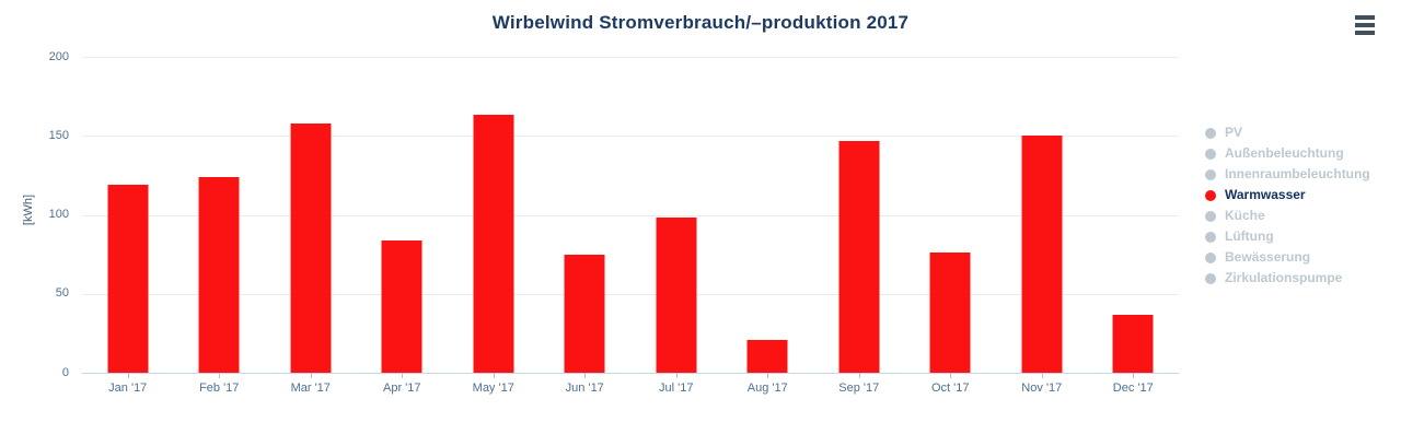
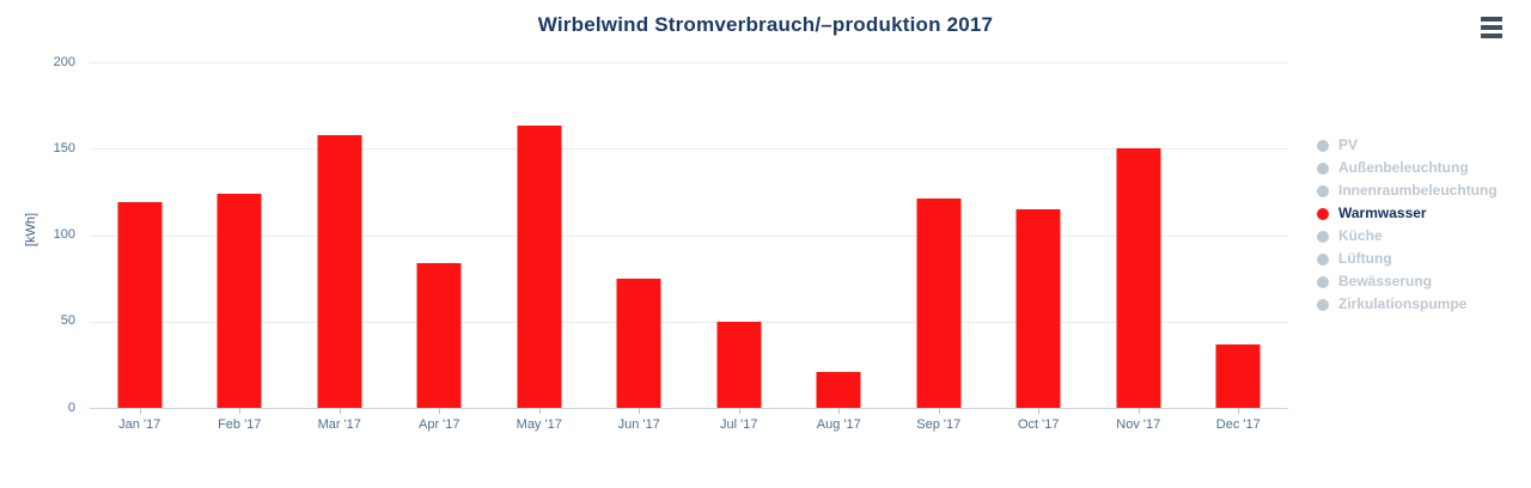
Jul '17: 98 -> 50
Sep '17: 147 -> 121
Oct '17: 76 -> 115
